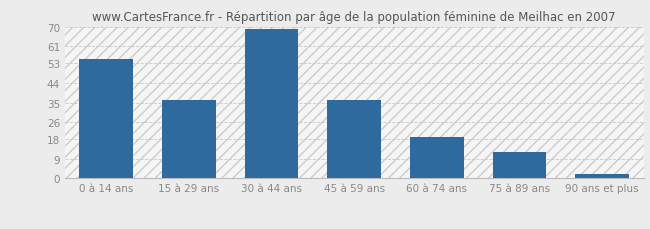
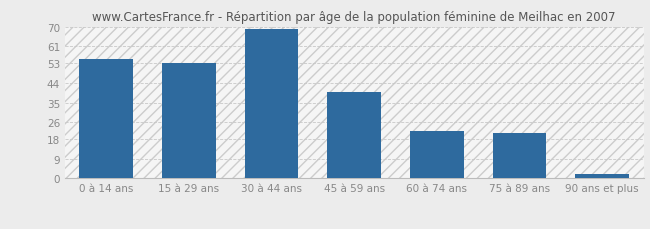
15 à 29 ans: 36 -> 53
45 à 59 ans: 36 -> 40
60 à 74 ans: 19 -> 22
75 à 89 ans: 12 -> 21
